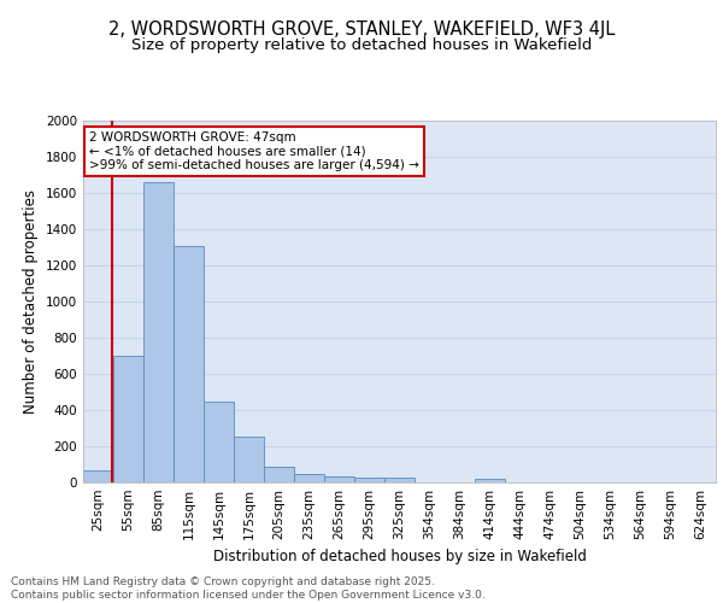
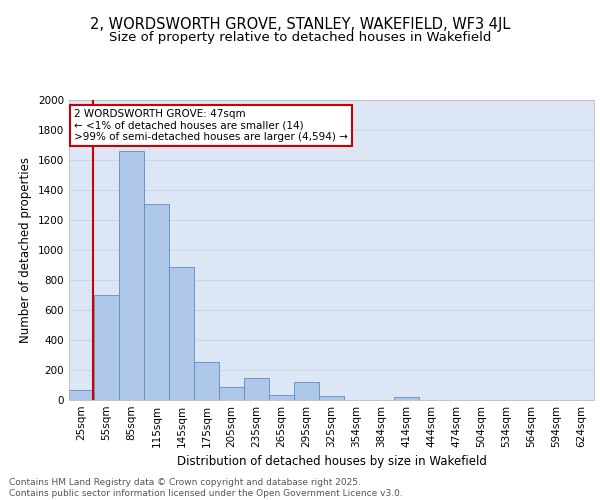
145sqm: 440 -> 890
235sqm: 50 -> 150
295sqm: 20 -> 120
